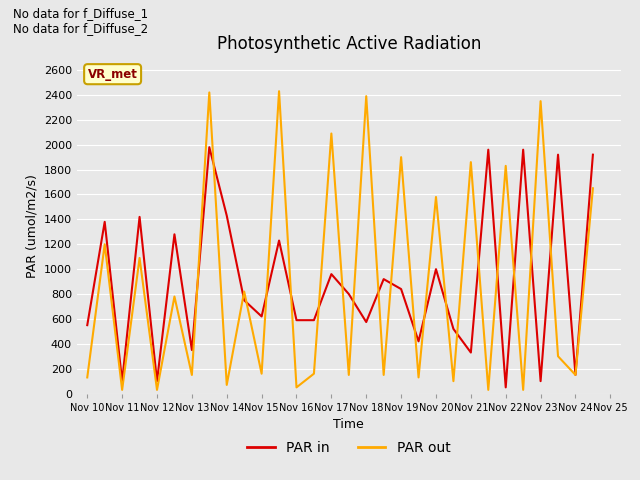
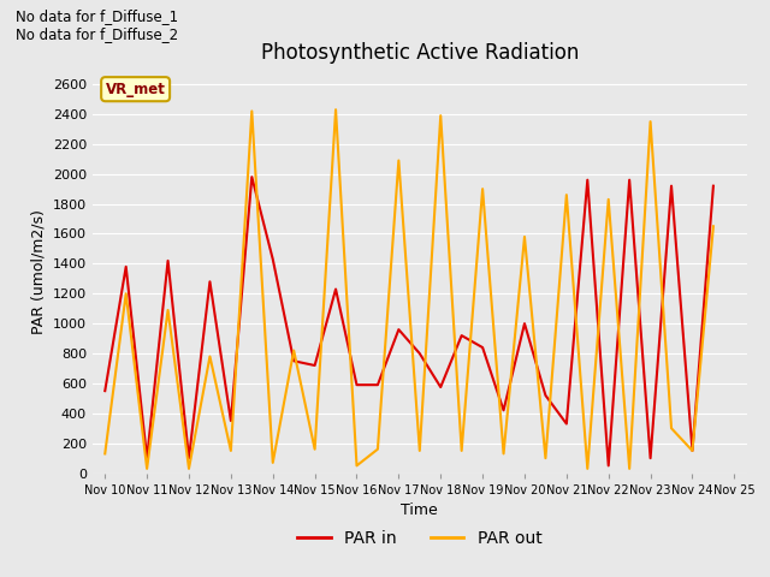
PAR in/Nov 15: 620 -> 720
